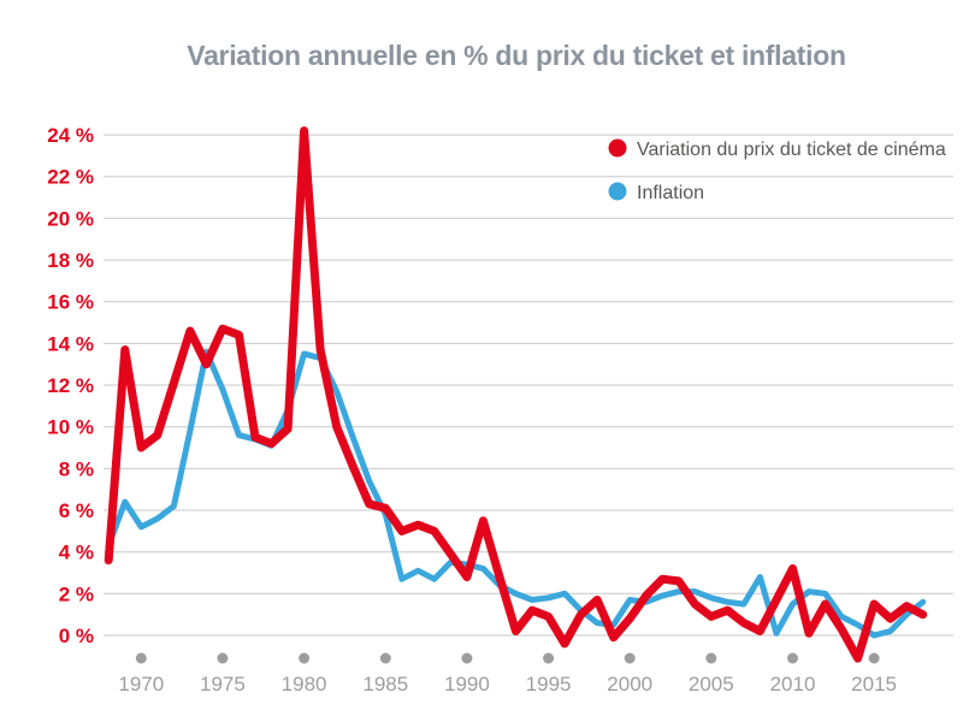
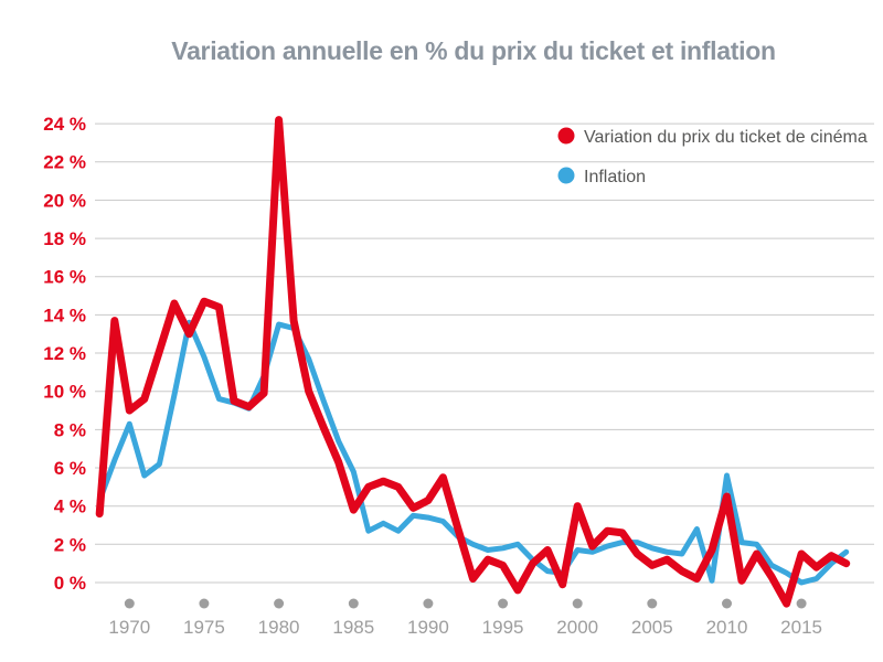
Inflation/1970: 5.2% -> 8.3%
Variation du prix du ticket de cinéma/1985: 6.1% -> 3.8%
Variation du prix du ticket de cinéma/1990: 2.8% -> 4.3%
Variation du prix du ticket de cinéma/2000: 0.8% -> 4.0%
Variation du prix du ticket de cinéma/2010: 3.2% -> 4.5%
Inflation/2010: 1.5% -> 5.6%
